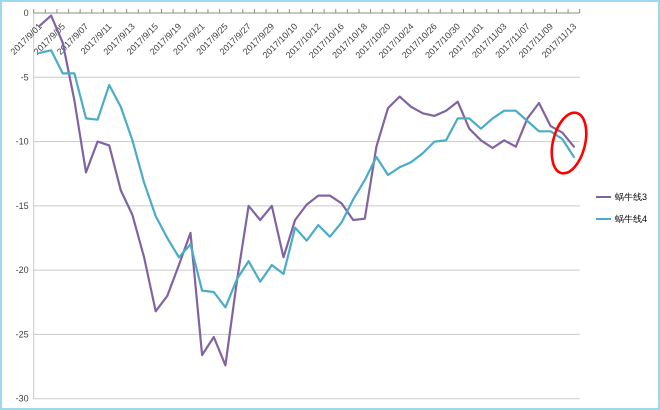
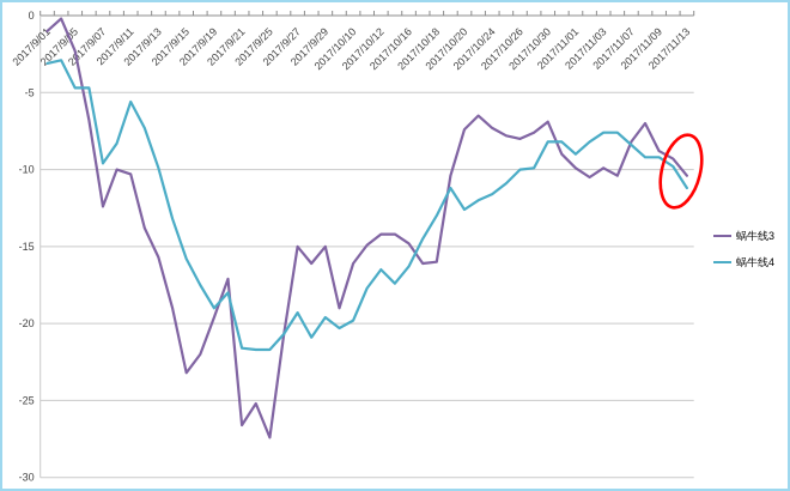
蜗牛线4/2017/9/07: -8.2 -> -9.6
蜗牛线4/2017/9/25: -22.9 -> -21.7
蜗牛线4/2017/10/10: -16.7 -> -19.8
